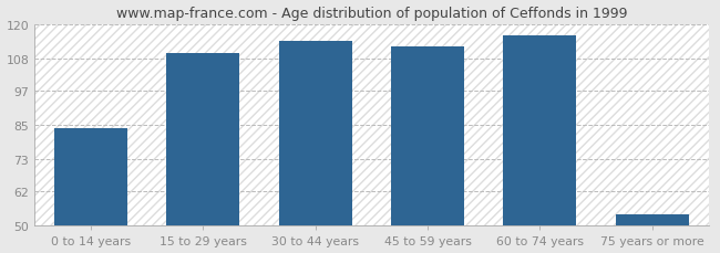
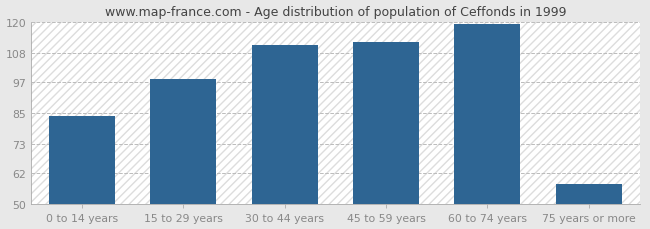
15 to 29 years: 110 -> 98
30 to 44 years: 114 -> 111
60 to 74 years: 116 -> 119
75 years or more: 54 -> 58
